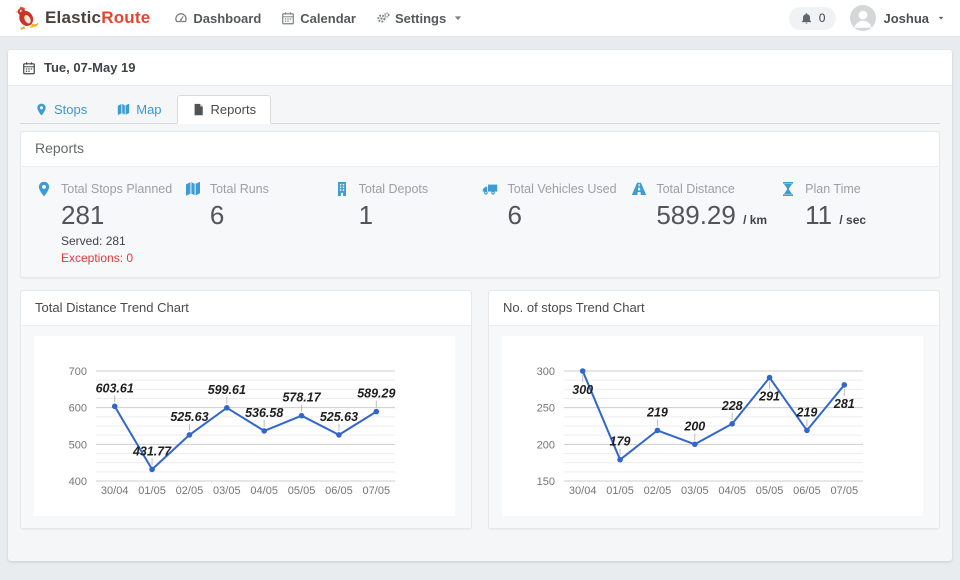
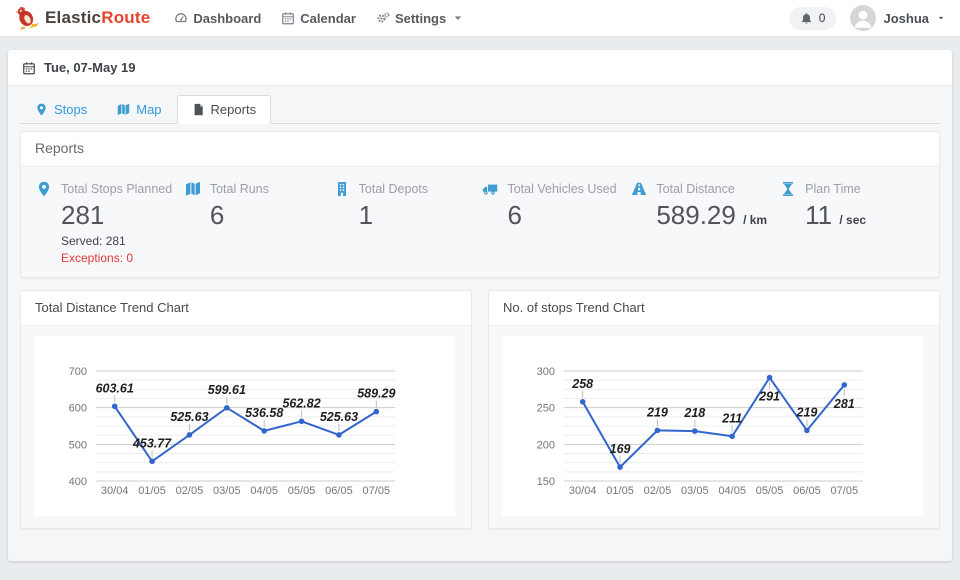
Total Distance Trend Chart/01/05: 431.77 -> 453.77
Total Distance Trend Chart/05/05: 578.17 -> 562.82
No. of stops Trend Chart/30/04: 300 -> 258
No. of stops Trend Chart/01/05: 179 -> 169
No. of stops Trend Chart/03/05: 200 -> 218
No. of stops Trend Chart/04/05: 228 -> 211
